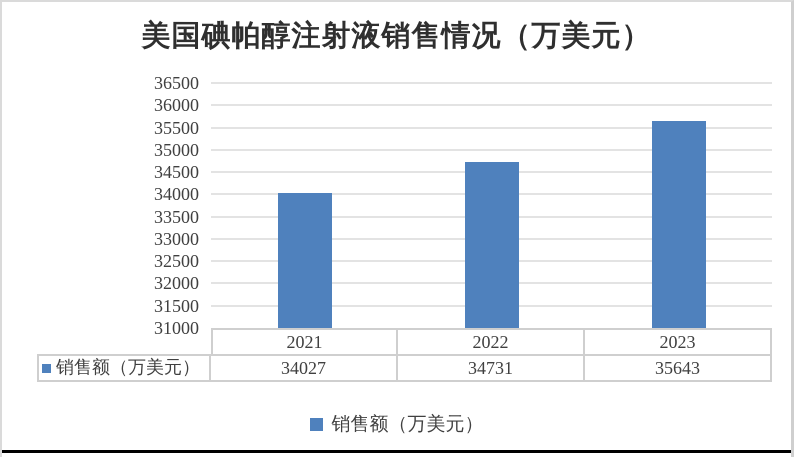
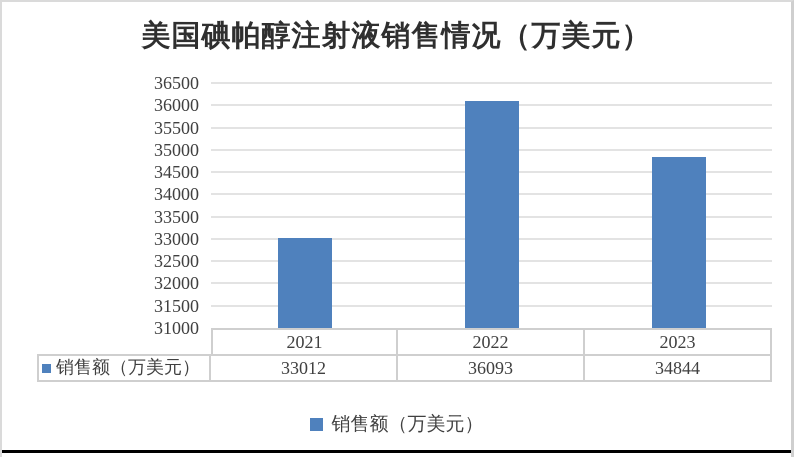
2021: 34027 -> 33012
2022: 34731 -> 36093
2023: 35643 -> 34844
